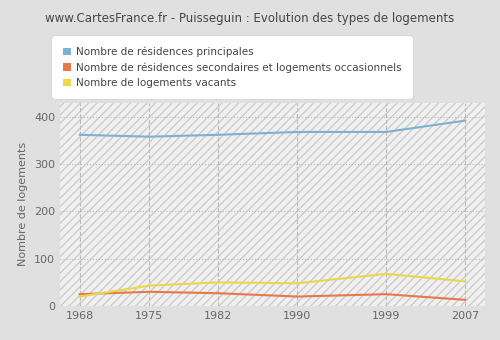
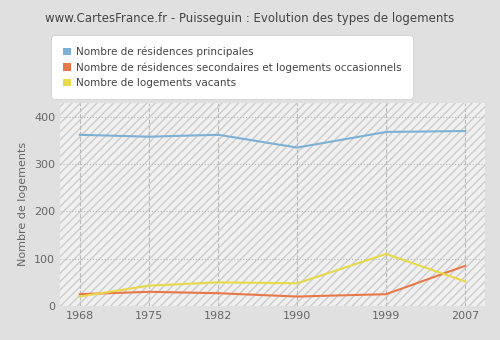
Nombre de résidences principales/1990: 368 -> 335
Nombre de logements vacants/1999: 68 -> 110
Nombre de résidences principales/2007: 392 -> 370
Nombre de résidences secondaires et logements occasionnels/2007: 13 -> 85
